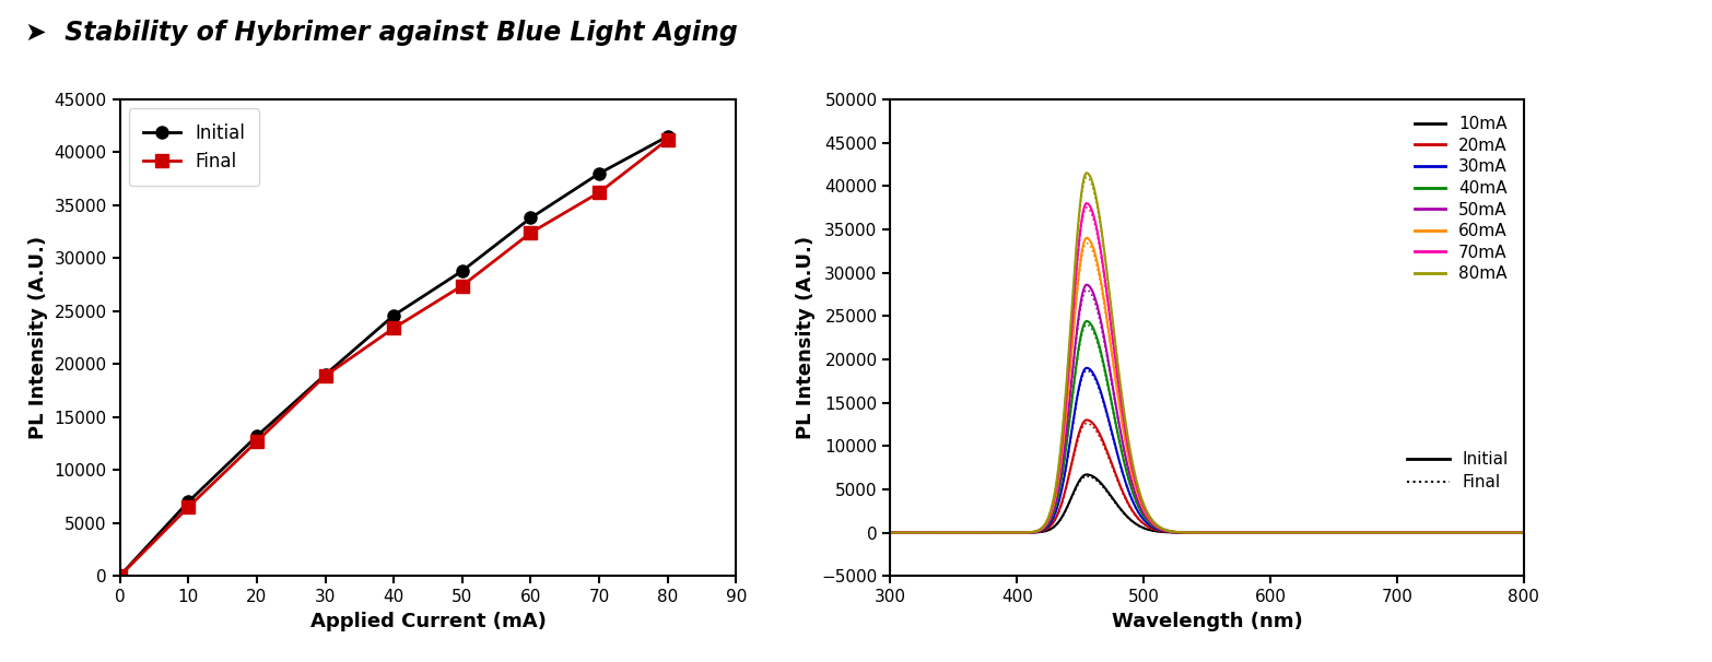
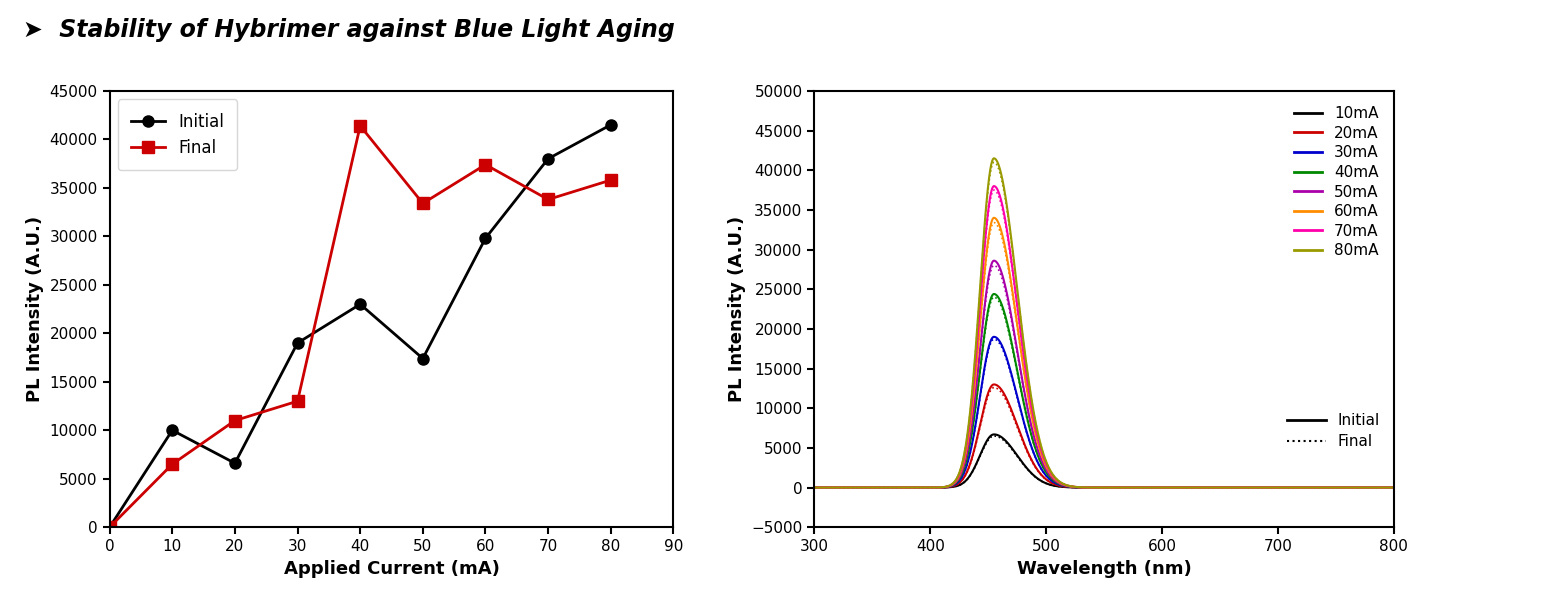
Initial/10: 7000 -> 10000
Initial/20: 13200 -> 6600
Final/20: 12700 -> 11000
Final/30: 18900 -> 13000
Initial/40: 24600 -> 23000
Final/40: 23400 -> 41400
Initial/50: 28800 -> 17400
Final/50: 27400 -> 33400
Initial/60: 33800 -> 29800
Final/60: 32400 -> 37400
Final/70: 36200 -> 33800
Final/80: 41200 -> 35800
